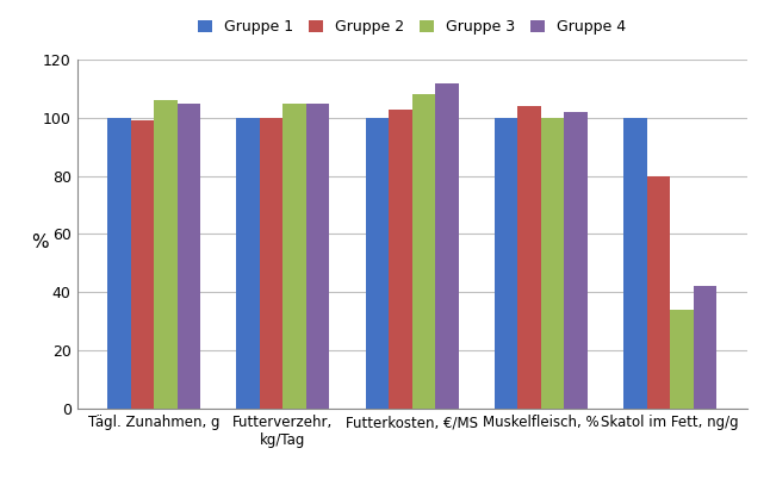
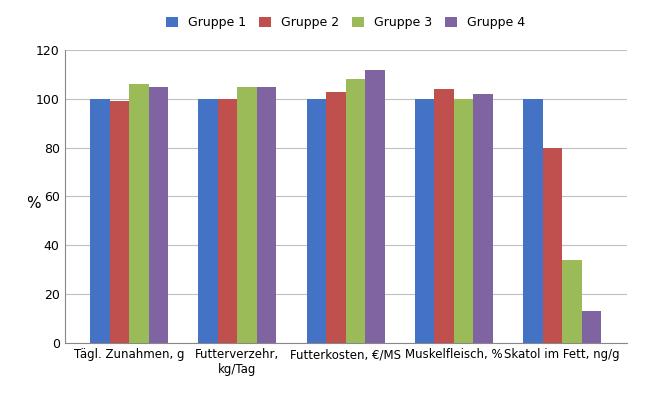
Gruppe 4/Skatol im Fett, ng/g: 42 -> 13
